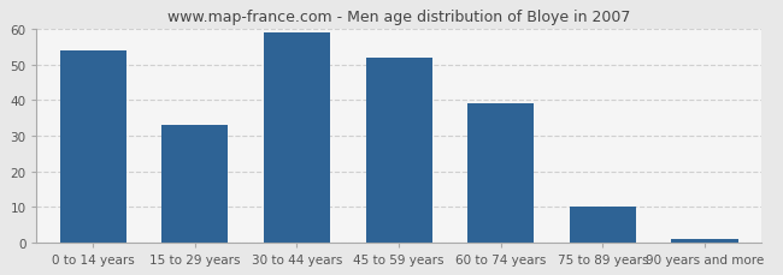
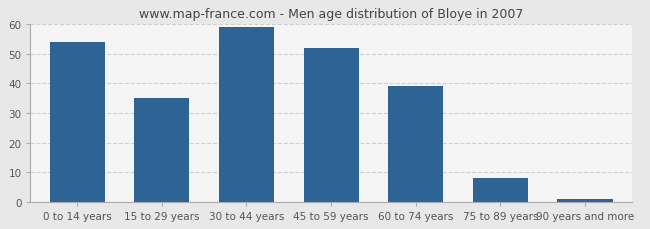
15 to 29 years: 33 -> 35
75 to 89 years: 10 -> 8
